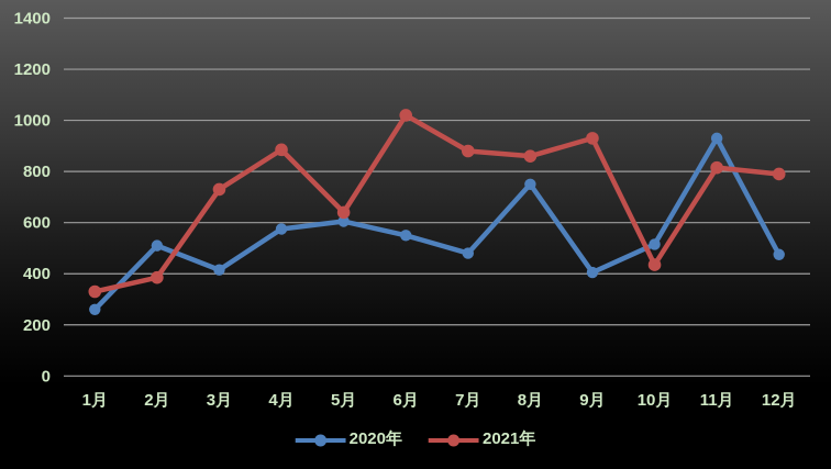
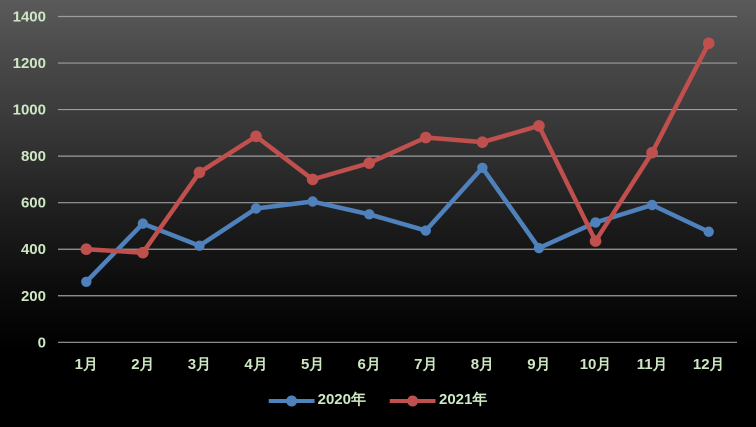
2021年/1月: 330 -> 400
2021年/5月: 640 -> 700
2021年/6月: 1020 -> 770
2020年/11月: 930 -> 590
2021年/12月: 790 -> 1280
